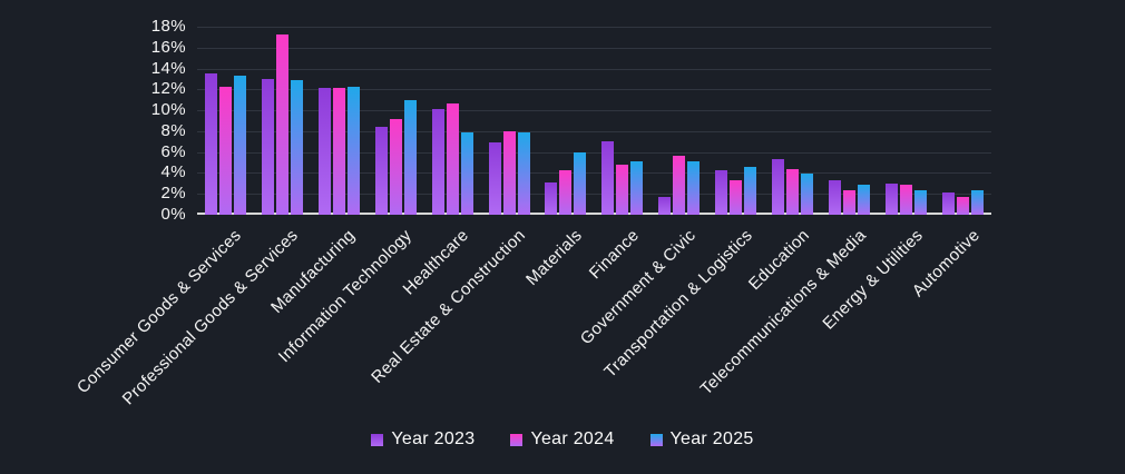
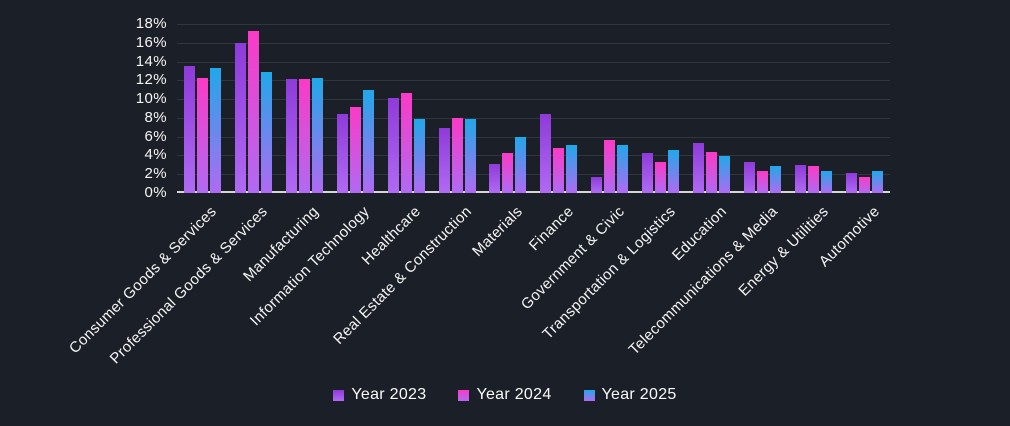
Year 2023/Professional Goods & Services: 13% -> 16%
Year 2023/Finance: 7% -> 8%
